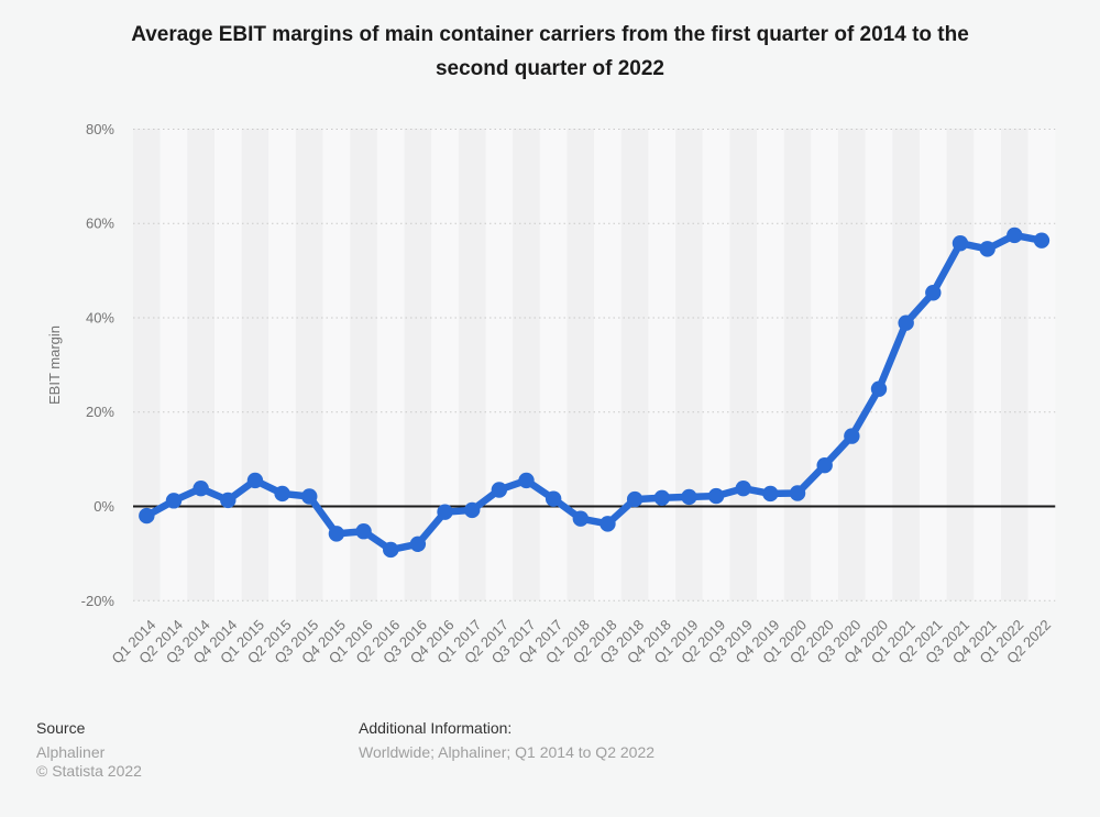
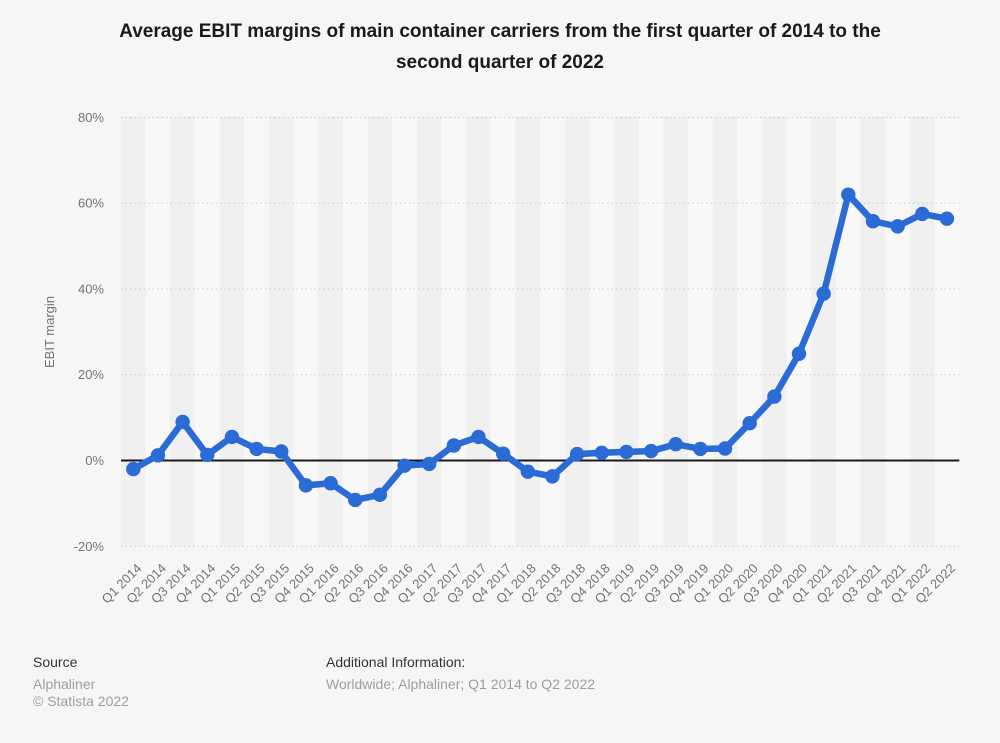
Q3 2014: 4% -> 9%
Q2 2021: 45% -> 62%
